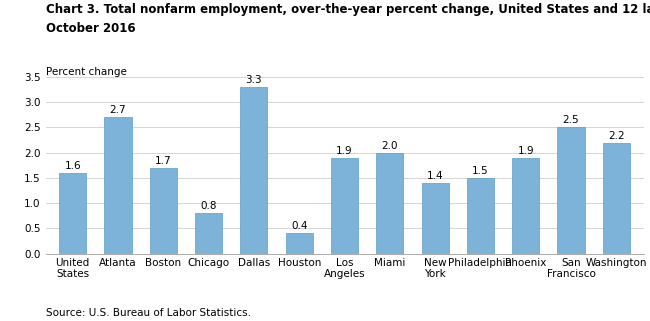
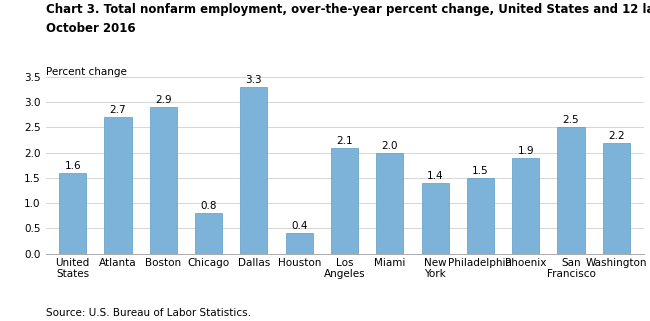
Boston: 1.7 -> 2.9
Los Angeles: 1.9 -> 2.1
